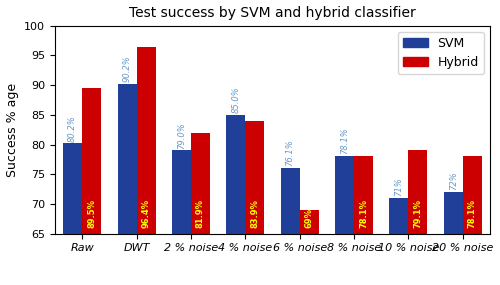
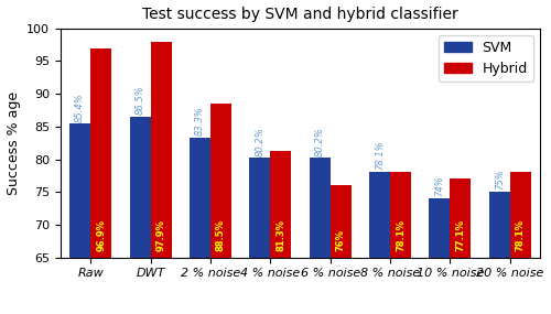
SVM/Raw: 80.2% -> 85.4%
Hybrid/Raw: 89.5% -> 96.9%
SVM/DWT: 90.2% -> 86.5%
Hybrid/DWT: 96.4% -> 97.9%
SVM/2 % noise: 79.0% -> 83.3%
Hybrid/2 % noise: 81.9% -> 88.5%
SVM/4 % noise: 85.0% -> 80.2%
Hybrid/4 % noise: 83.9% -> 81.3%
SVM/6 % noise: 76.1% -> 80.2%
Hybrid/6 % noise: 69% -> 76%
SVM/10 % noise: 71% -> 74%
Hybrid/10 % noise: 79.1% -> 77.1%
SVM/20 % noise: 72% -> 75%
